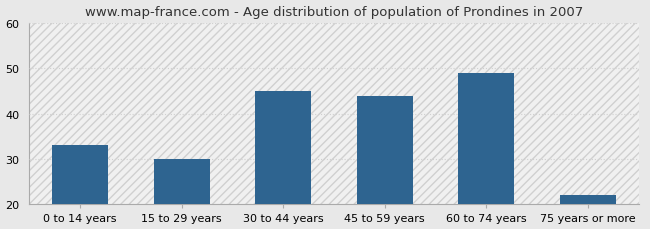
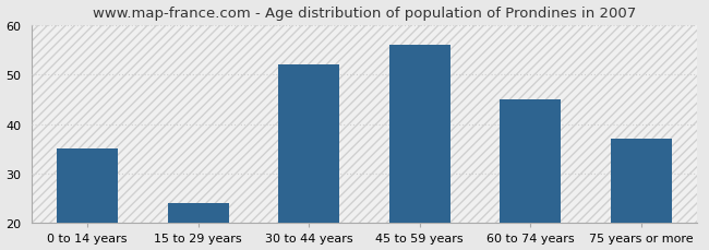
0 to 14 years: 33 -> 35
15 to 29 years: 30 -> 24
30 to 44 years: 45 -> 52
45 to 59 years: 44 -> 56
60 to 74 years: 49 -> 45
75 years or more: 22 -> 37
